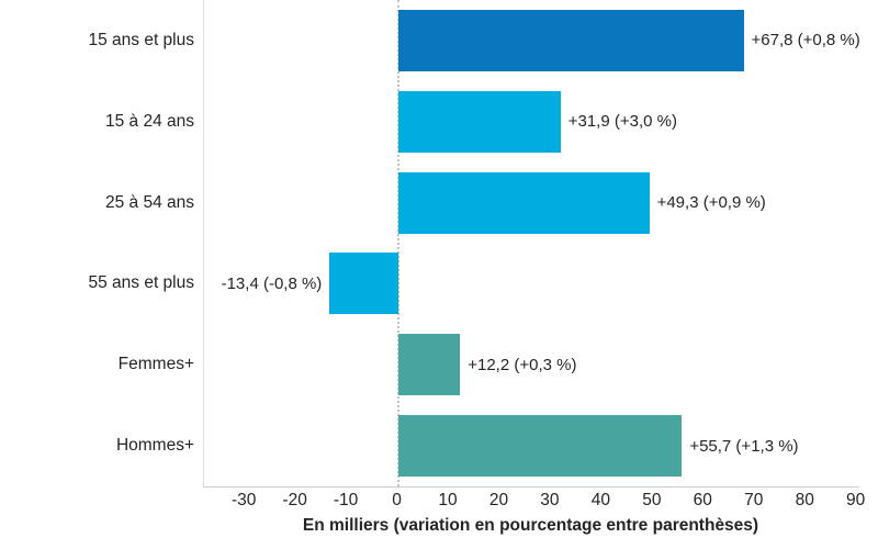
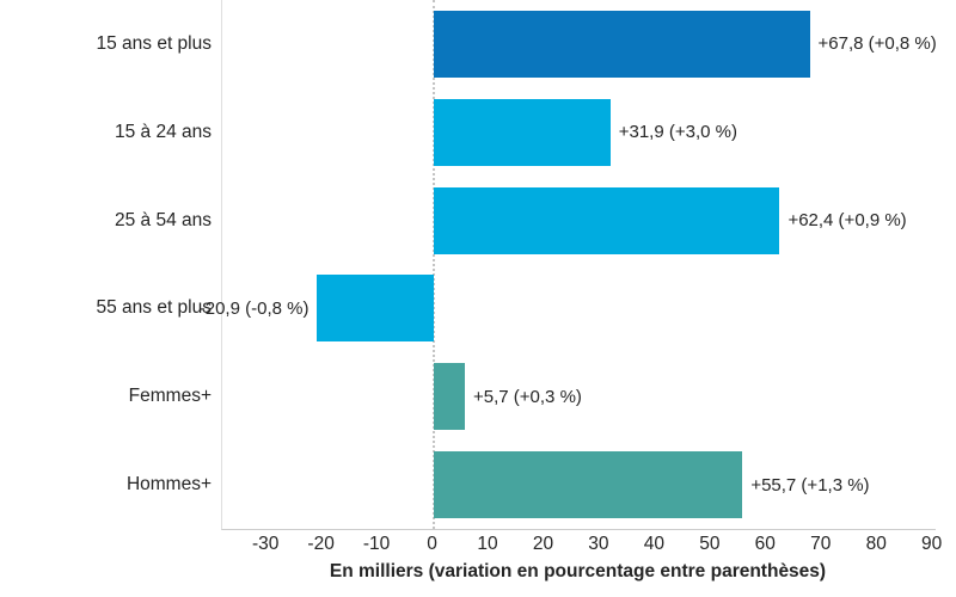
25 à 54 ans: +49,3 -> +62,4
55 ans et plus: -13,4 -> -20,9
Femmes+: +12,2 -> +5,7
